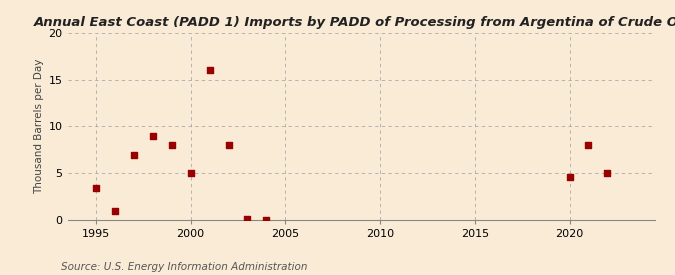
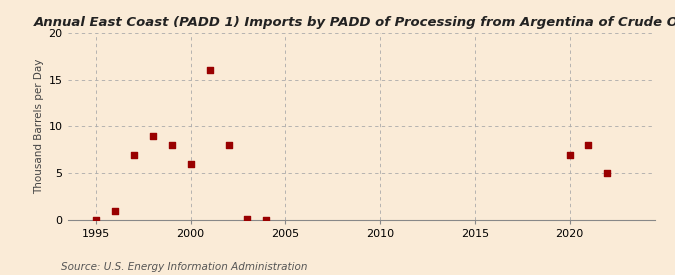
1995: 3.4 -> 0.1
2000: 5.0 -> 6.0
2020: 4.6 -> 7.0
